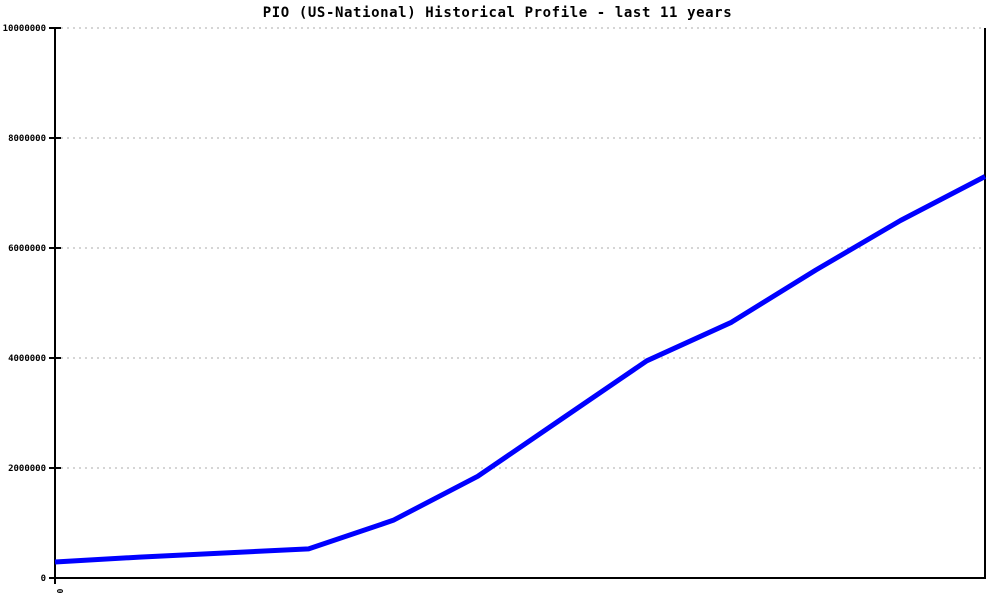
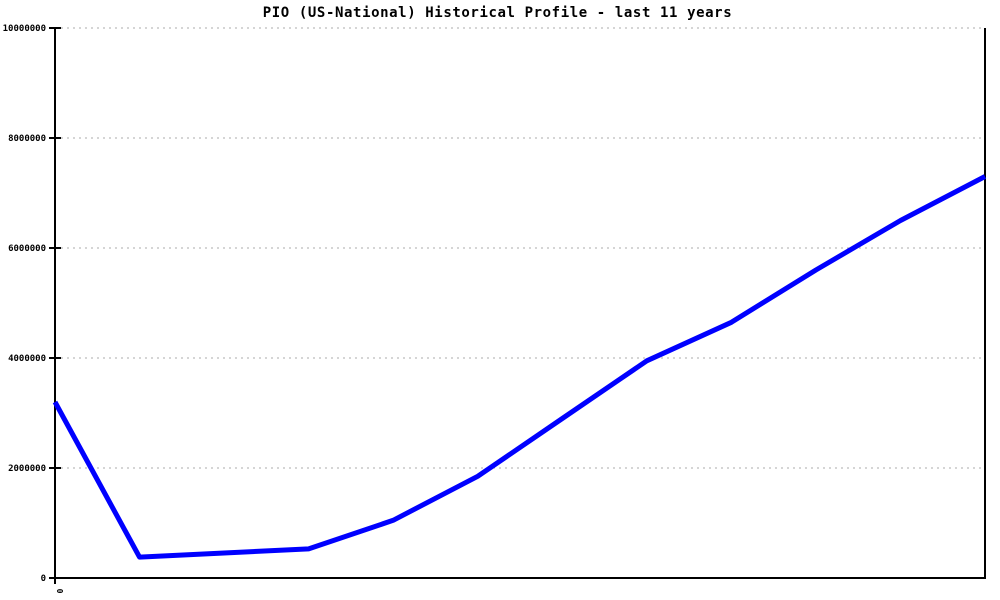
0: 300000 -> 3200000
